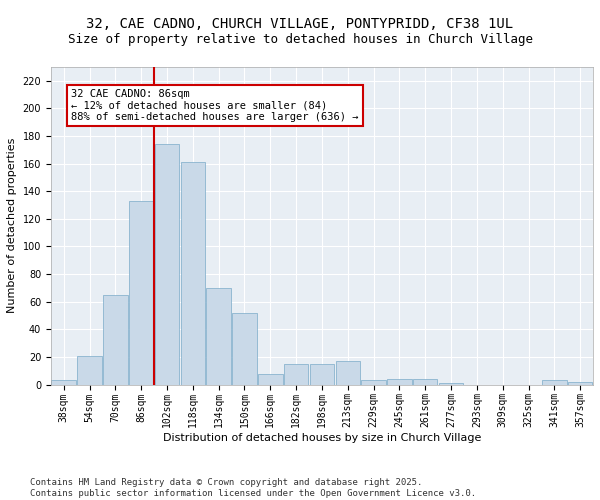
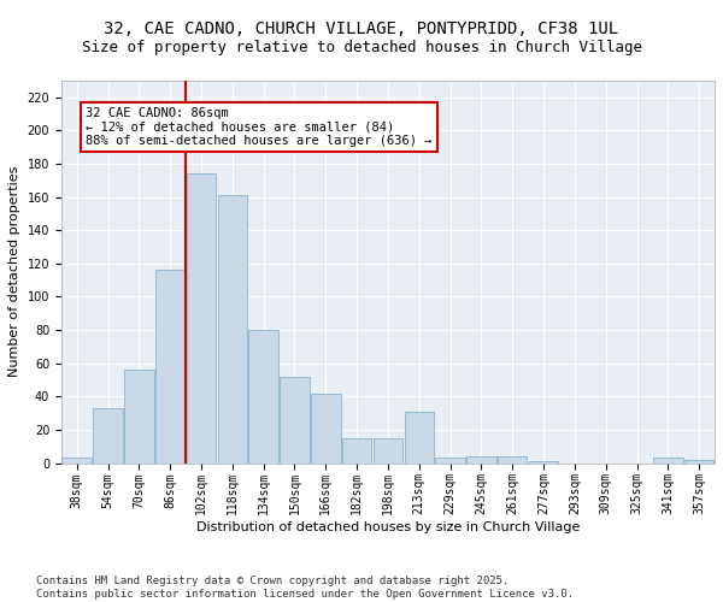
54sqm: 21 -> 33
70sqm: 65 -> 56
86sqm: 133 -> 116
134sqm: 70 -> 80
166sqm: 8 -> 42
213sqm: 17 -> 31
